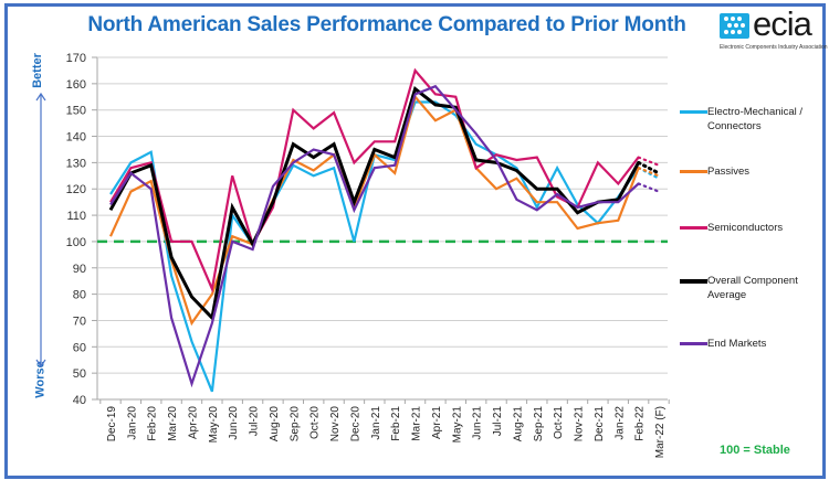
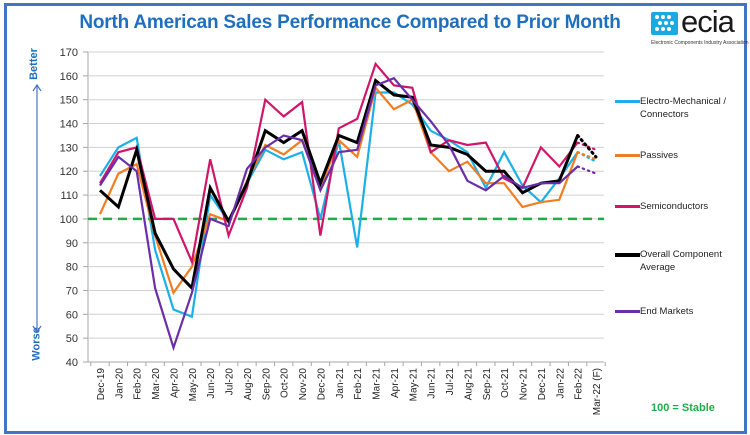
Overall Component Average/Jan-20: 126 -> 105
Electro-Mechanical / Connectors/May-20: 43 -> 59
Semiconductors/Jul-20: 99 -> 93
Semiconductors/Dec-20: 130 -> 93
Electro-Mechanical / Connectors/Feb-21: 131 -> 88
Semiconductors/Feb-21: 138 -> 142
Overall Component Average/Feb-22: 130 -> 135
